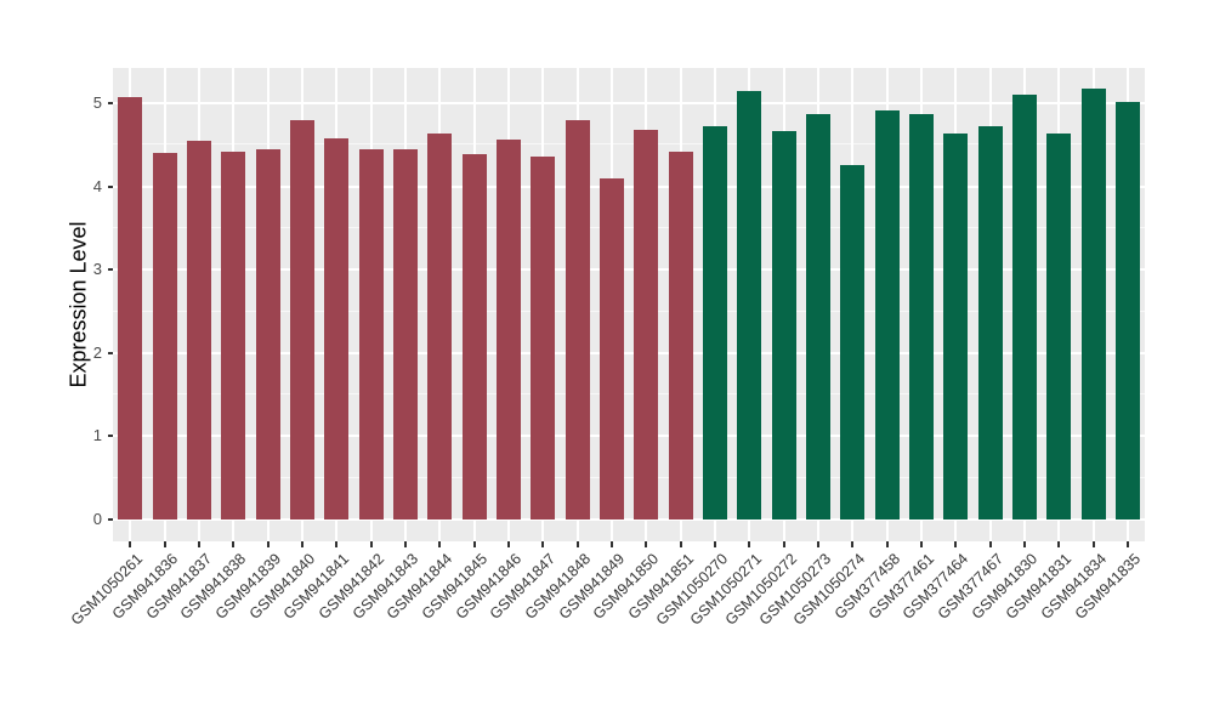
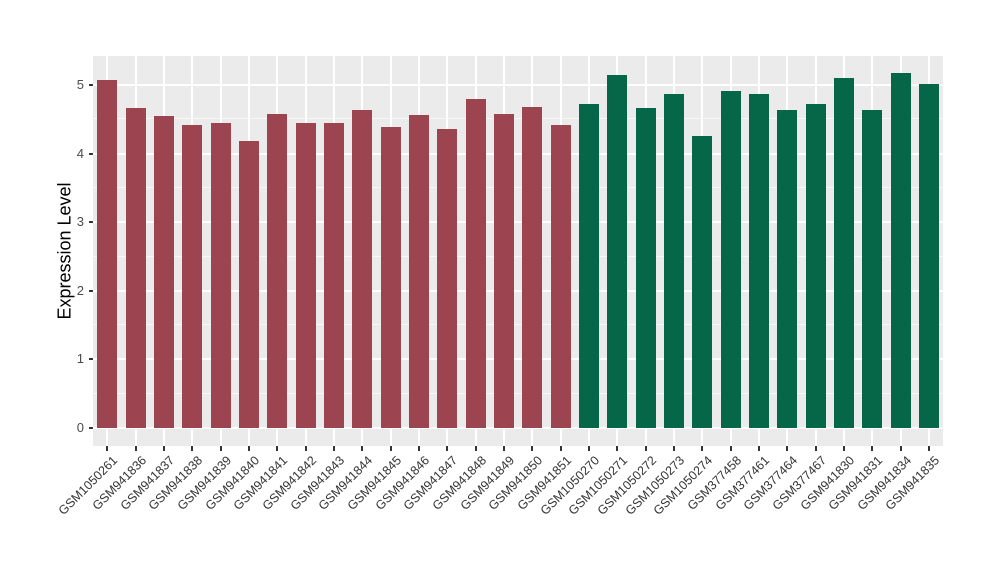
GSM941836: 4.4 -> 4.7
GSM941840: 4.8 -> 4.2
GSM941849: 4.1 -> 4.6
